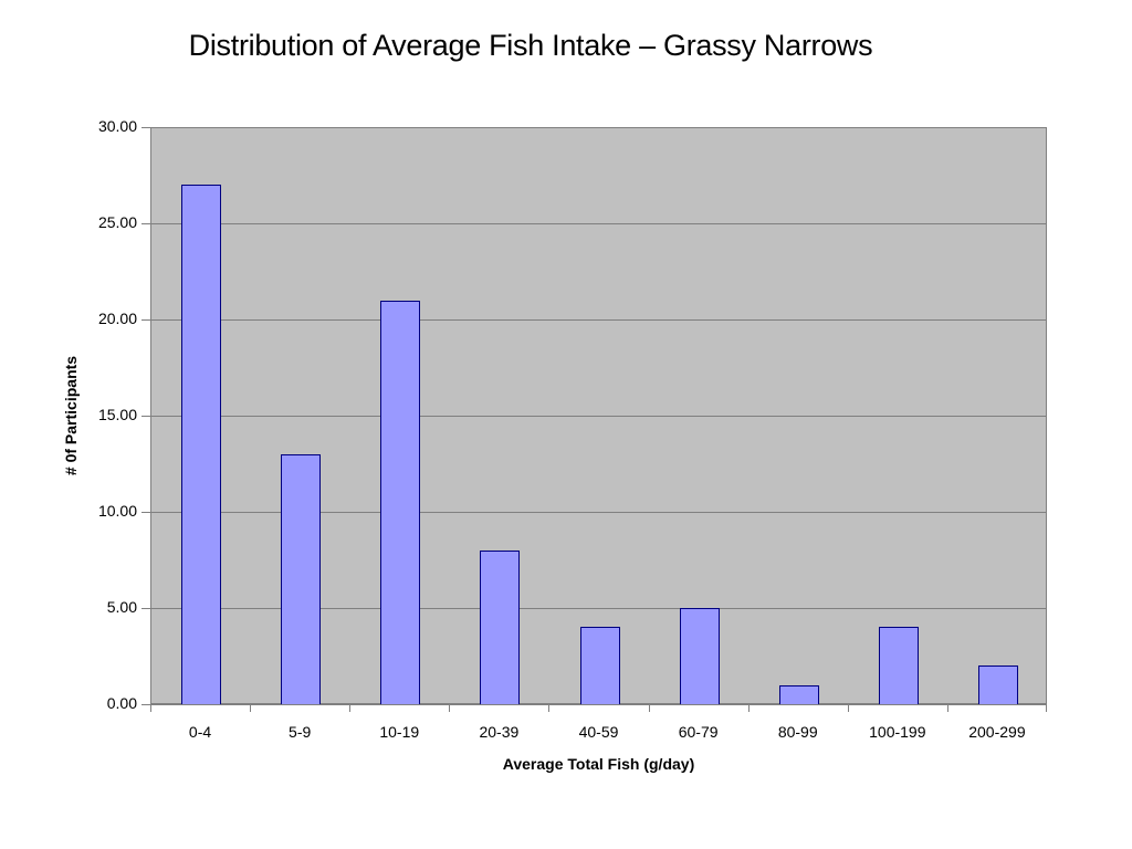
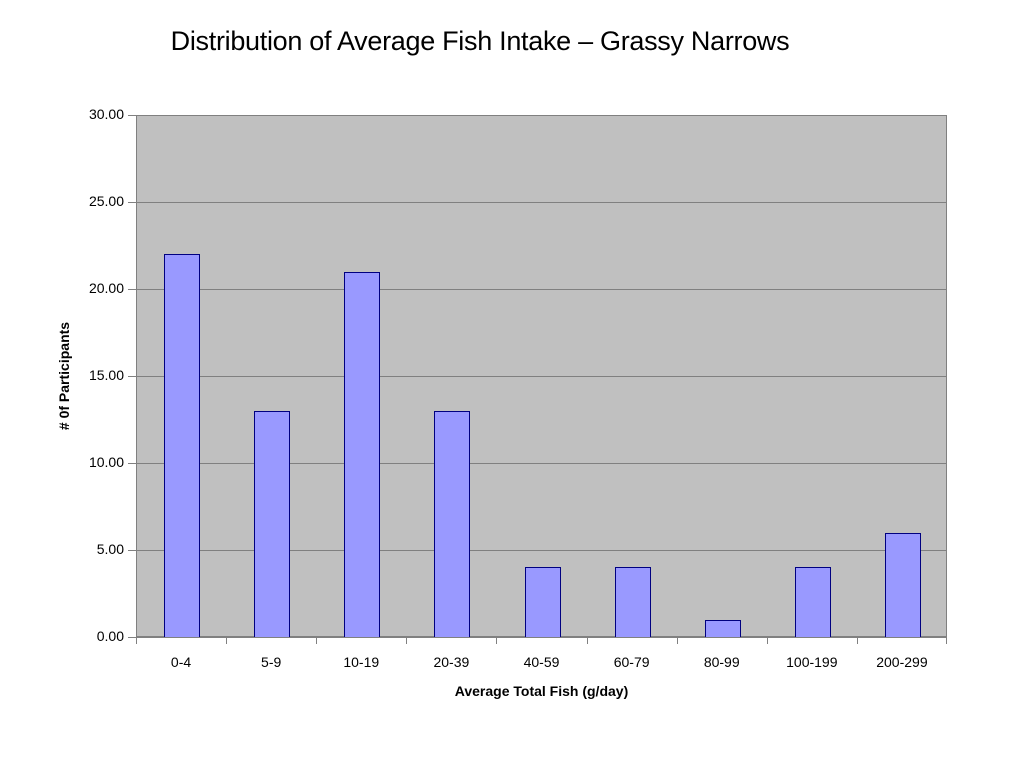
0-4: 27 -> 22
20-39: 8 -> 13
60-79: 5 -> 4
200-299: 2 -> 6
